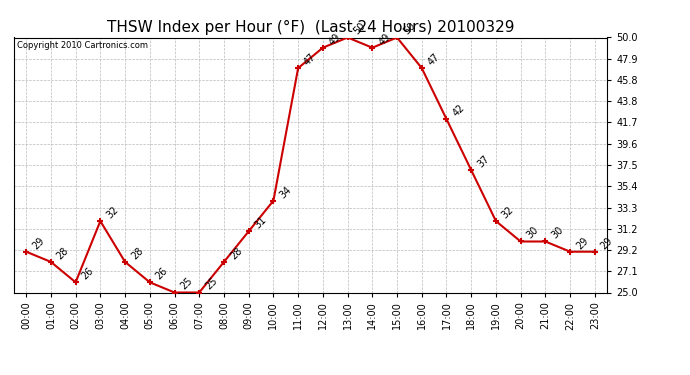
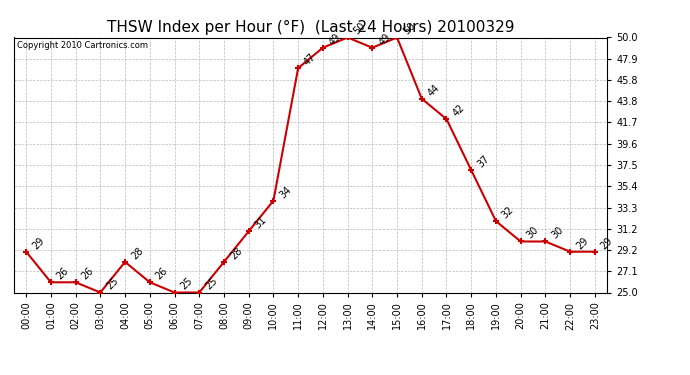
01:00: 28 -> 26
03:00: 32 -> 25
16:00: 47 -> 44
